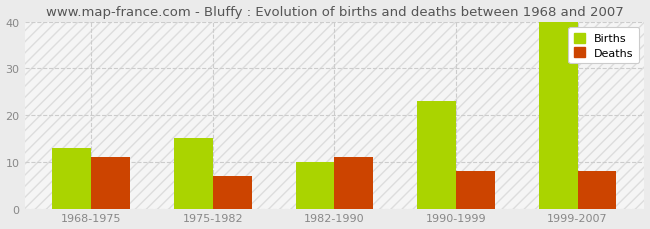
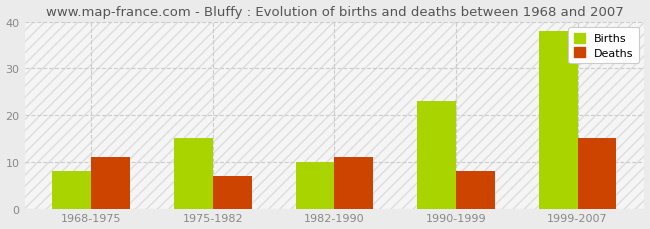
Births/1968-1975: 13 -> 8
Births/1999-2007: 40 -> 38
Deaths/1999-2007: 8 -> 15
